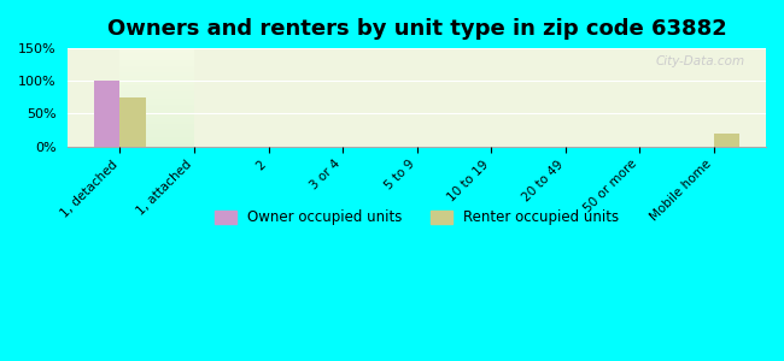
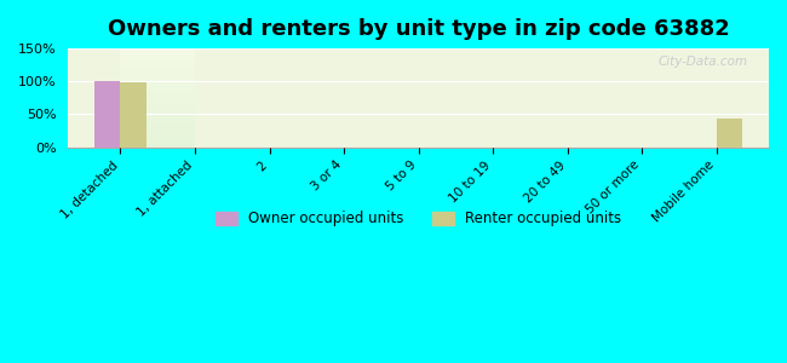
Renter occupied units/1, detached: 75% -> 98%
Renter occupied units/Mobile home: 20% -> 44%
